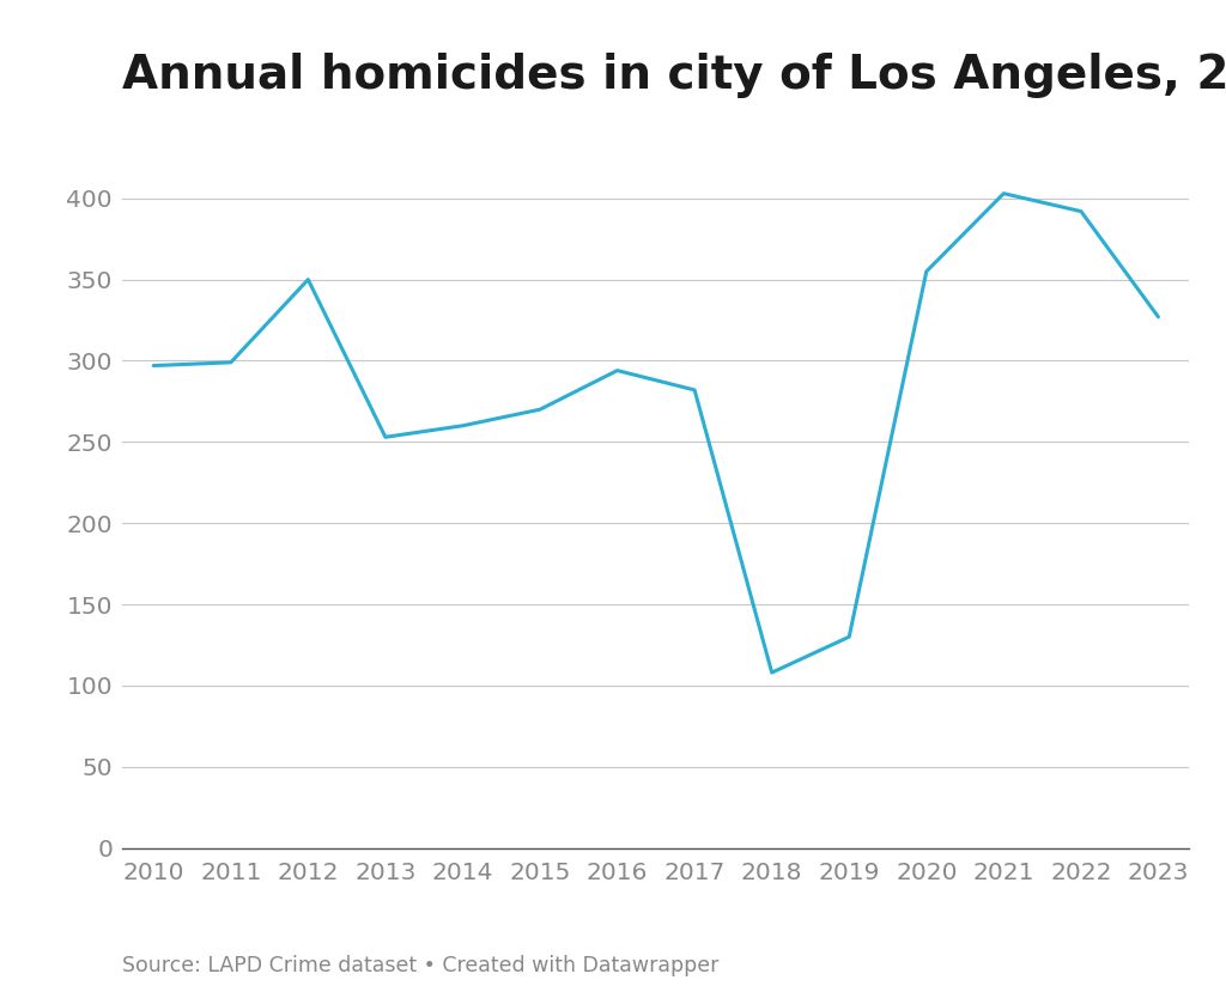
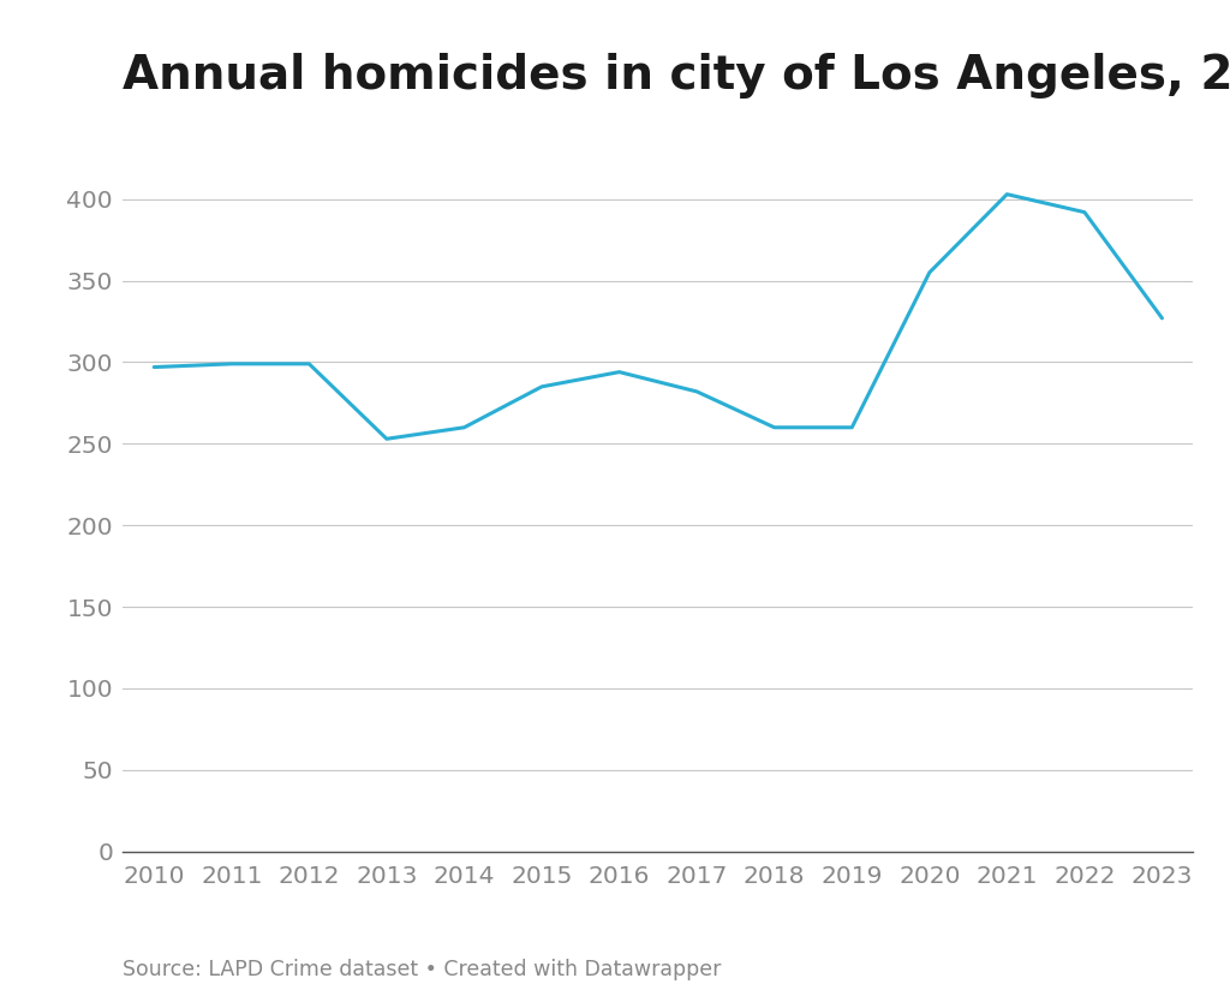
2012: 350 -> 299
2015: 270 -> 285
2018: 108 -> 260
2019: 130 -> 260
